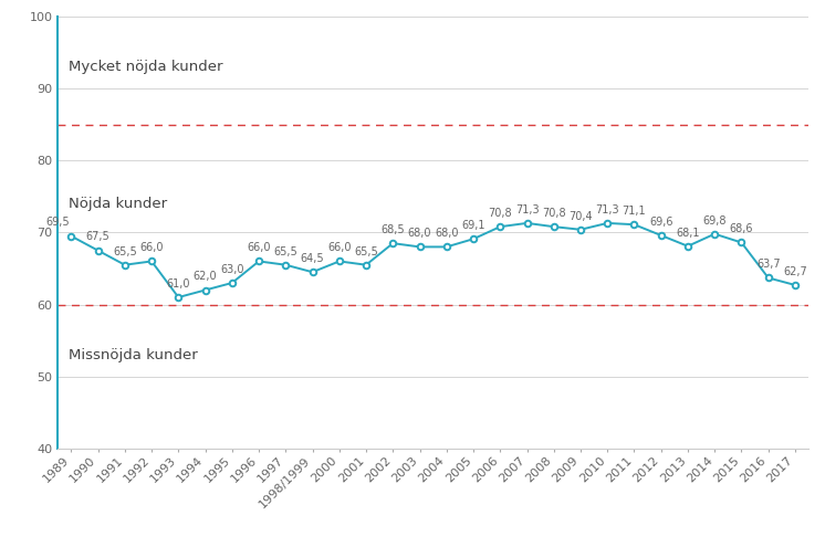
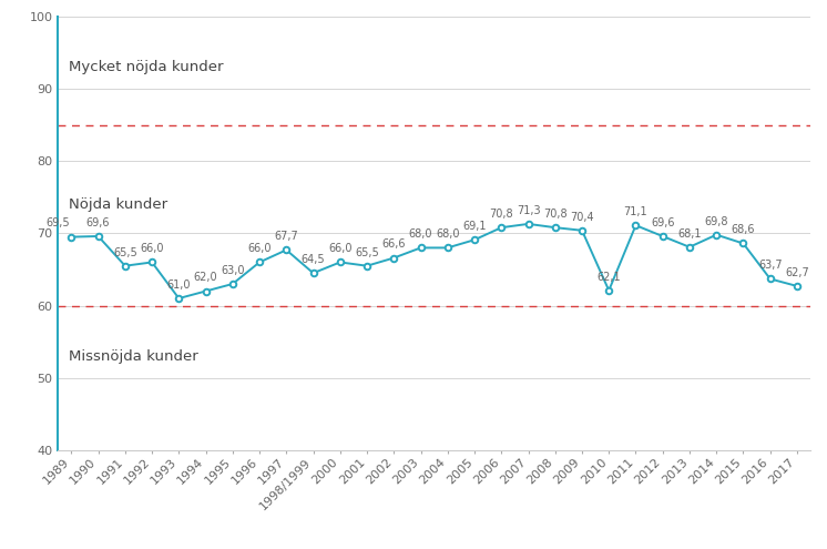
1990: 67,5 -> 69,6
1997: 65,5 -> 67,7
2002: 68,5 -> 66,6
2010: 71,3 -> 62,1
